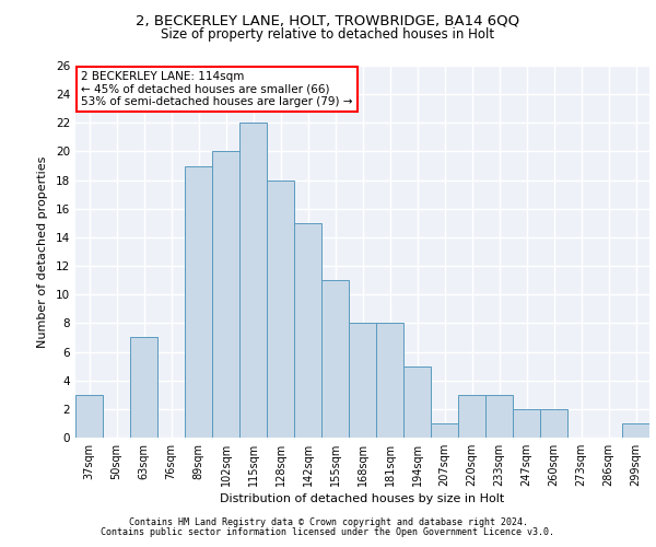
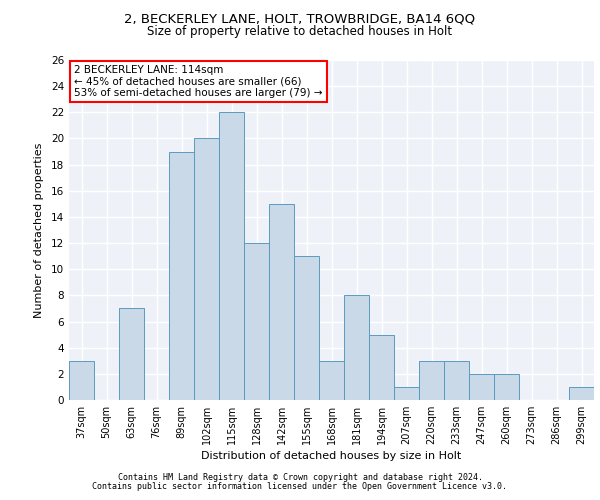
128sqm: 18 -> 12
168sqm: 8 -> 3
